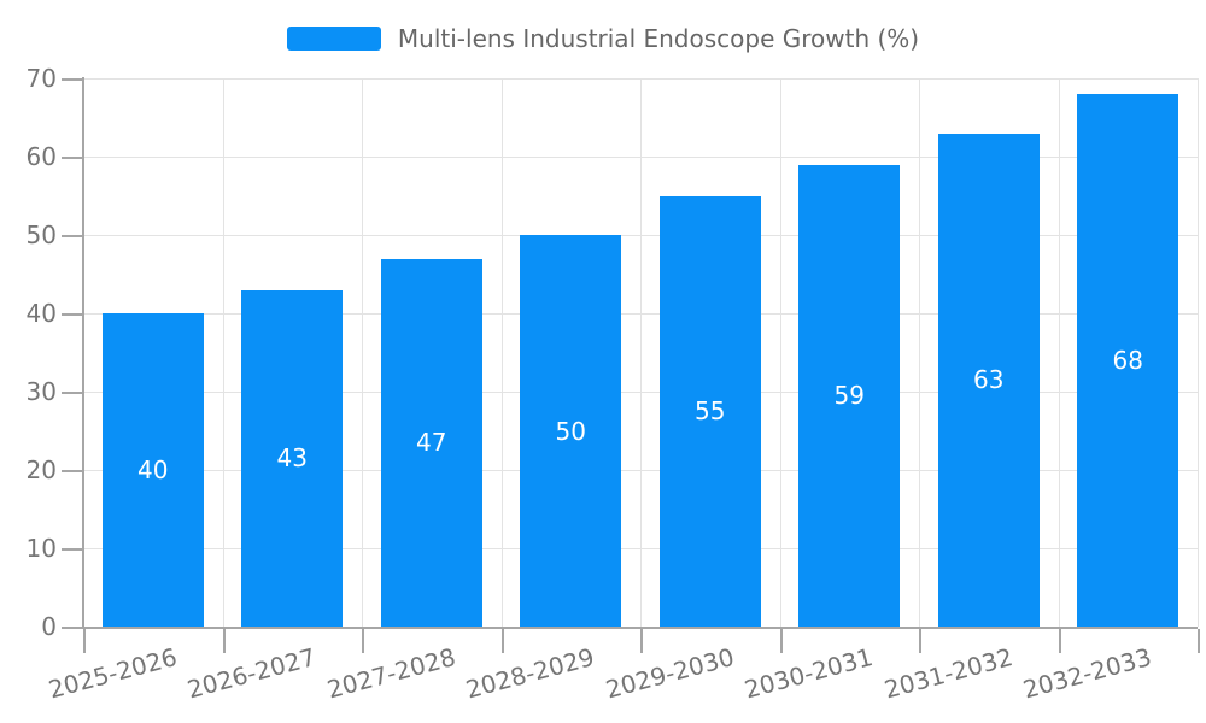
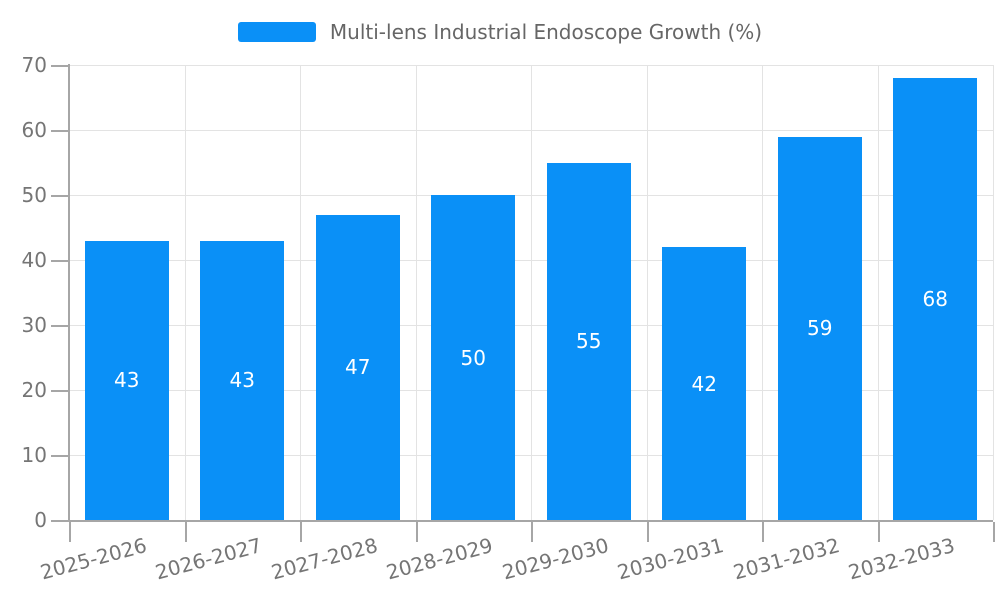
2025-2026: 40 -> 43
2030-2031: 59 -> 42
2031-2032: 63 -> 59
